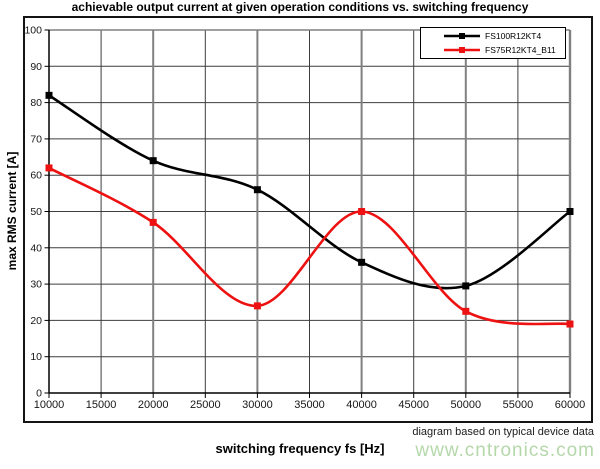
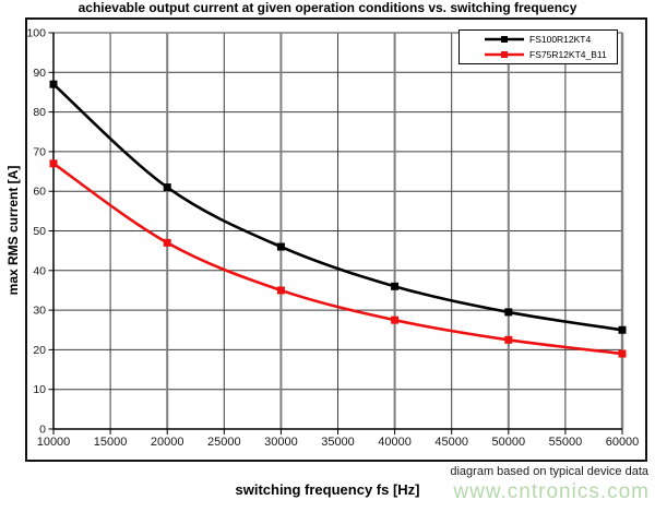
FS100R12KT4/10000: 82 -> 87
FS75R12KT4_B11/10000: 62 -> 67
FS100R12KT4/20000: 64 -> 61
FS100R12KT4/30000: 56 -> 46
FS75R12KT4_B11/30000: 24 -> 35
FS75R12KT4_B11/40000: 50 -> 28
FS100R12KT4/60000: 50 -> 25
